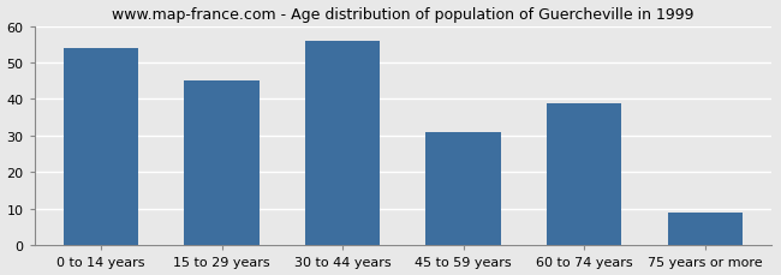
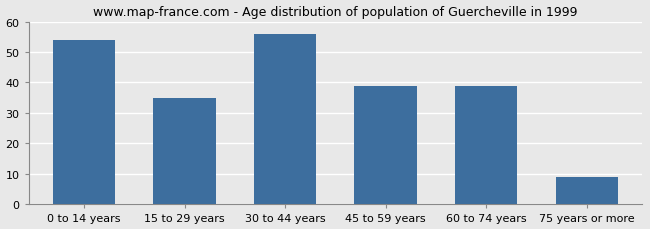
15 to 29 years: 45 -> 35
45 to 59 years: 31 -> 39
